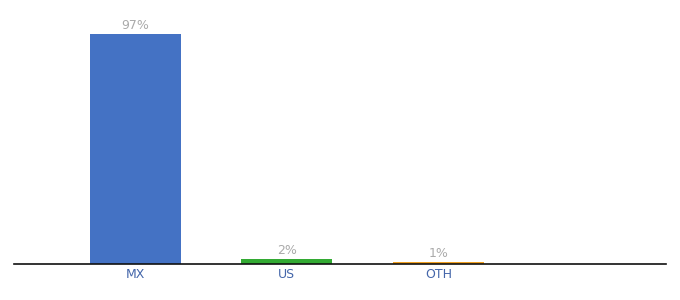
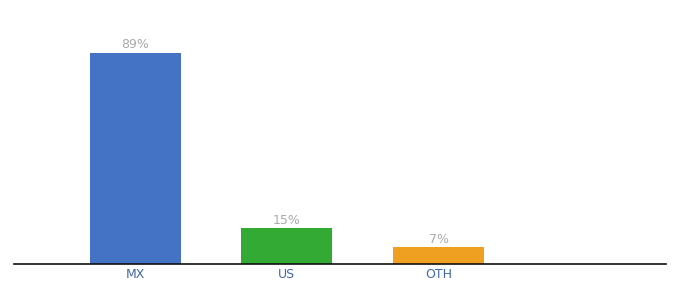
MX: 97% -> 89%
US: 2% -> 15%
OTH: 1% -> 7%
